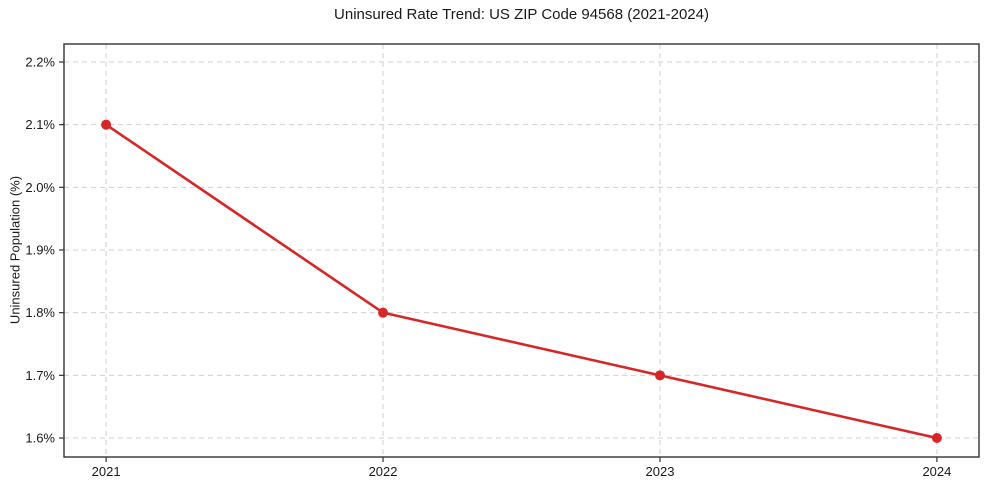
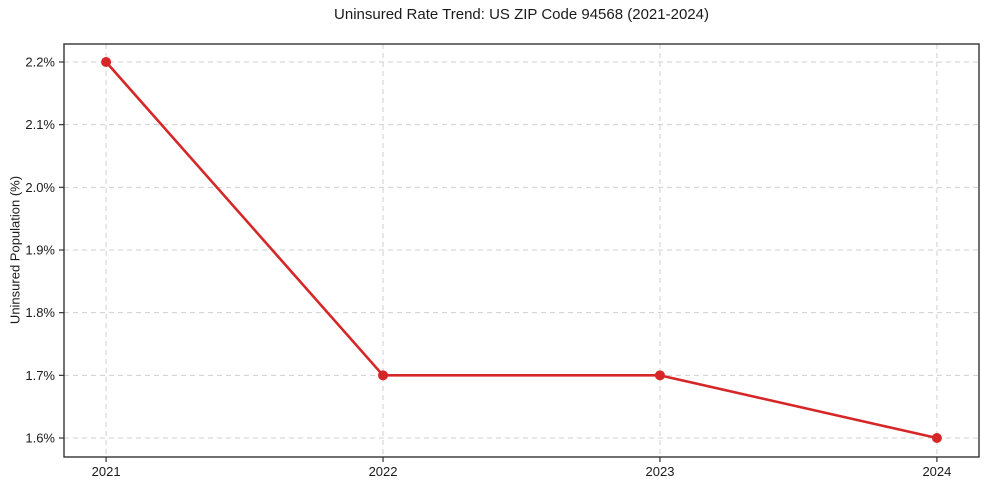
2021: 2.1% -> 2.2%
2022: 1.8% -> 1.7%
